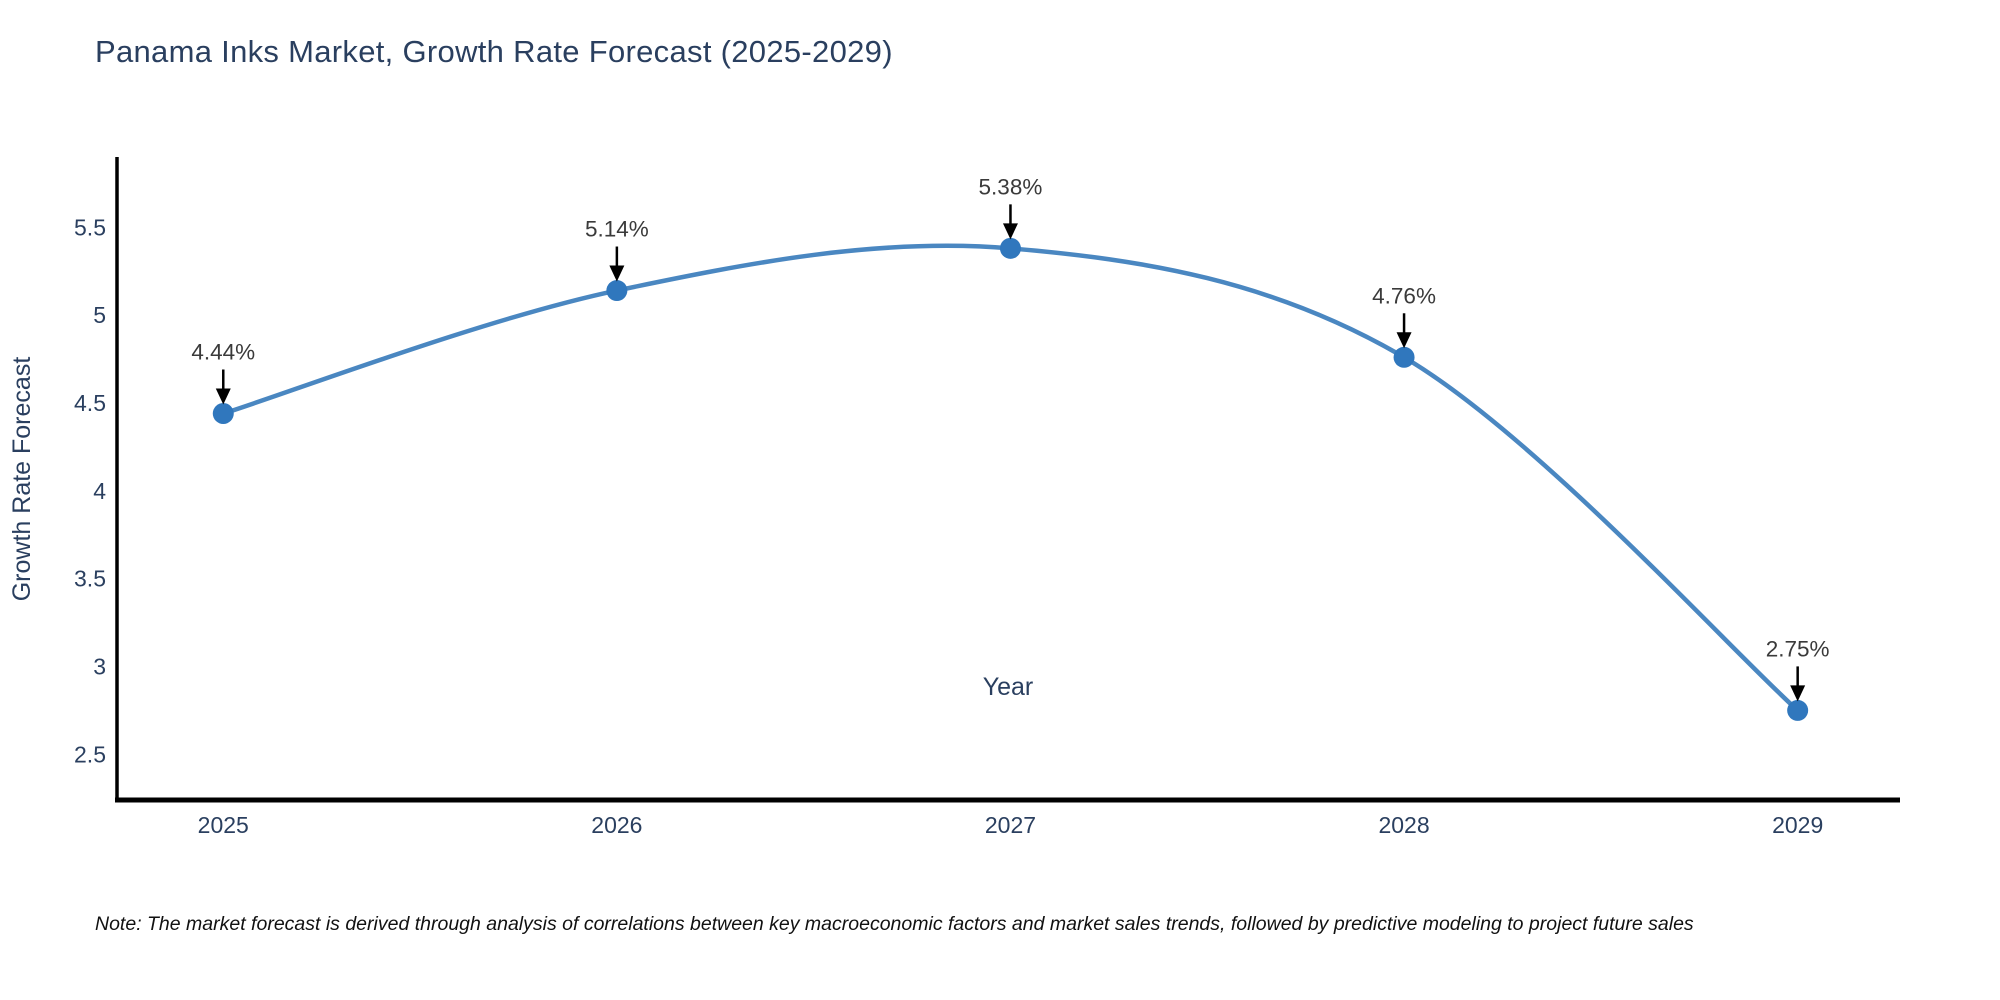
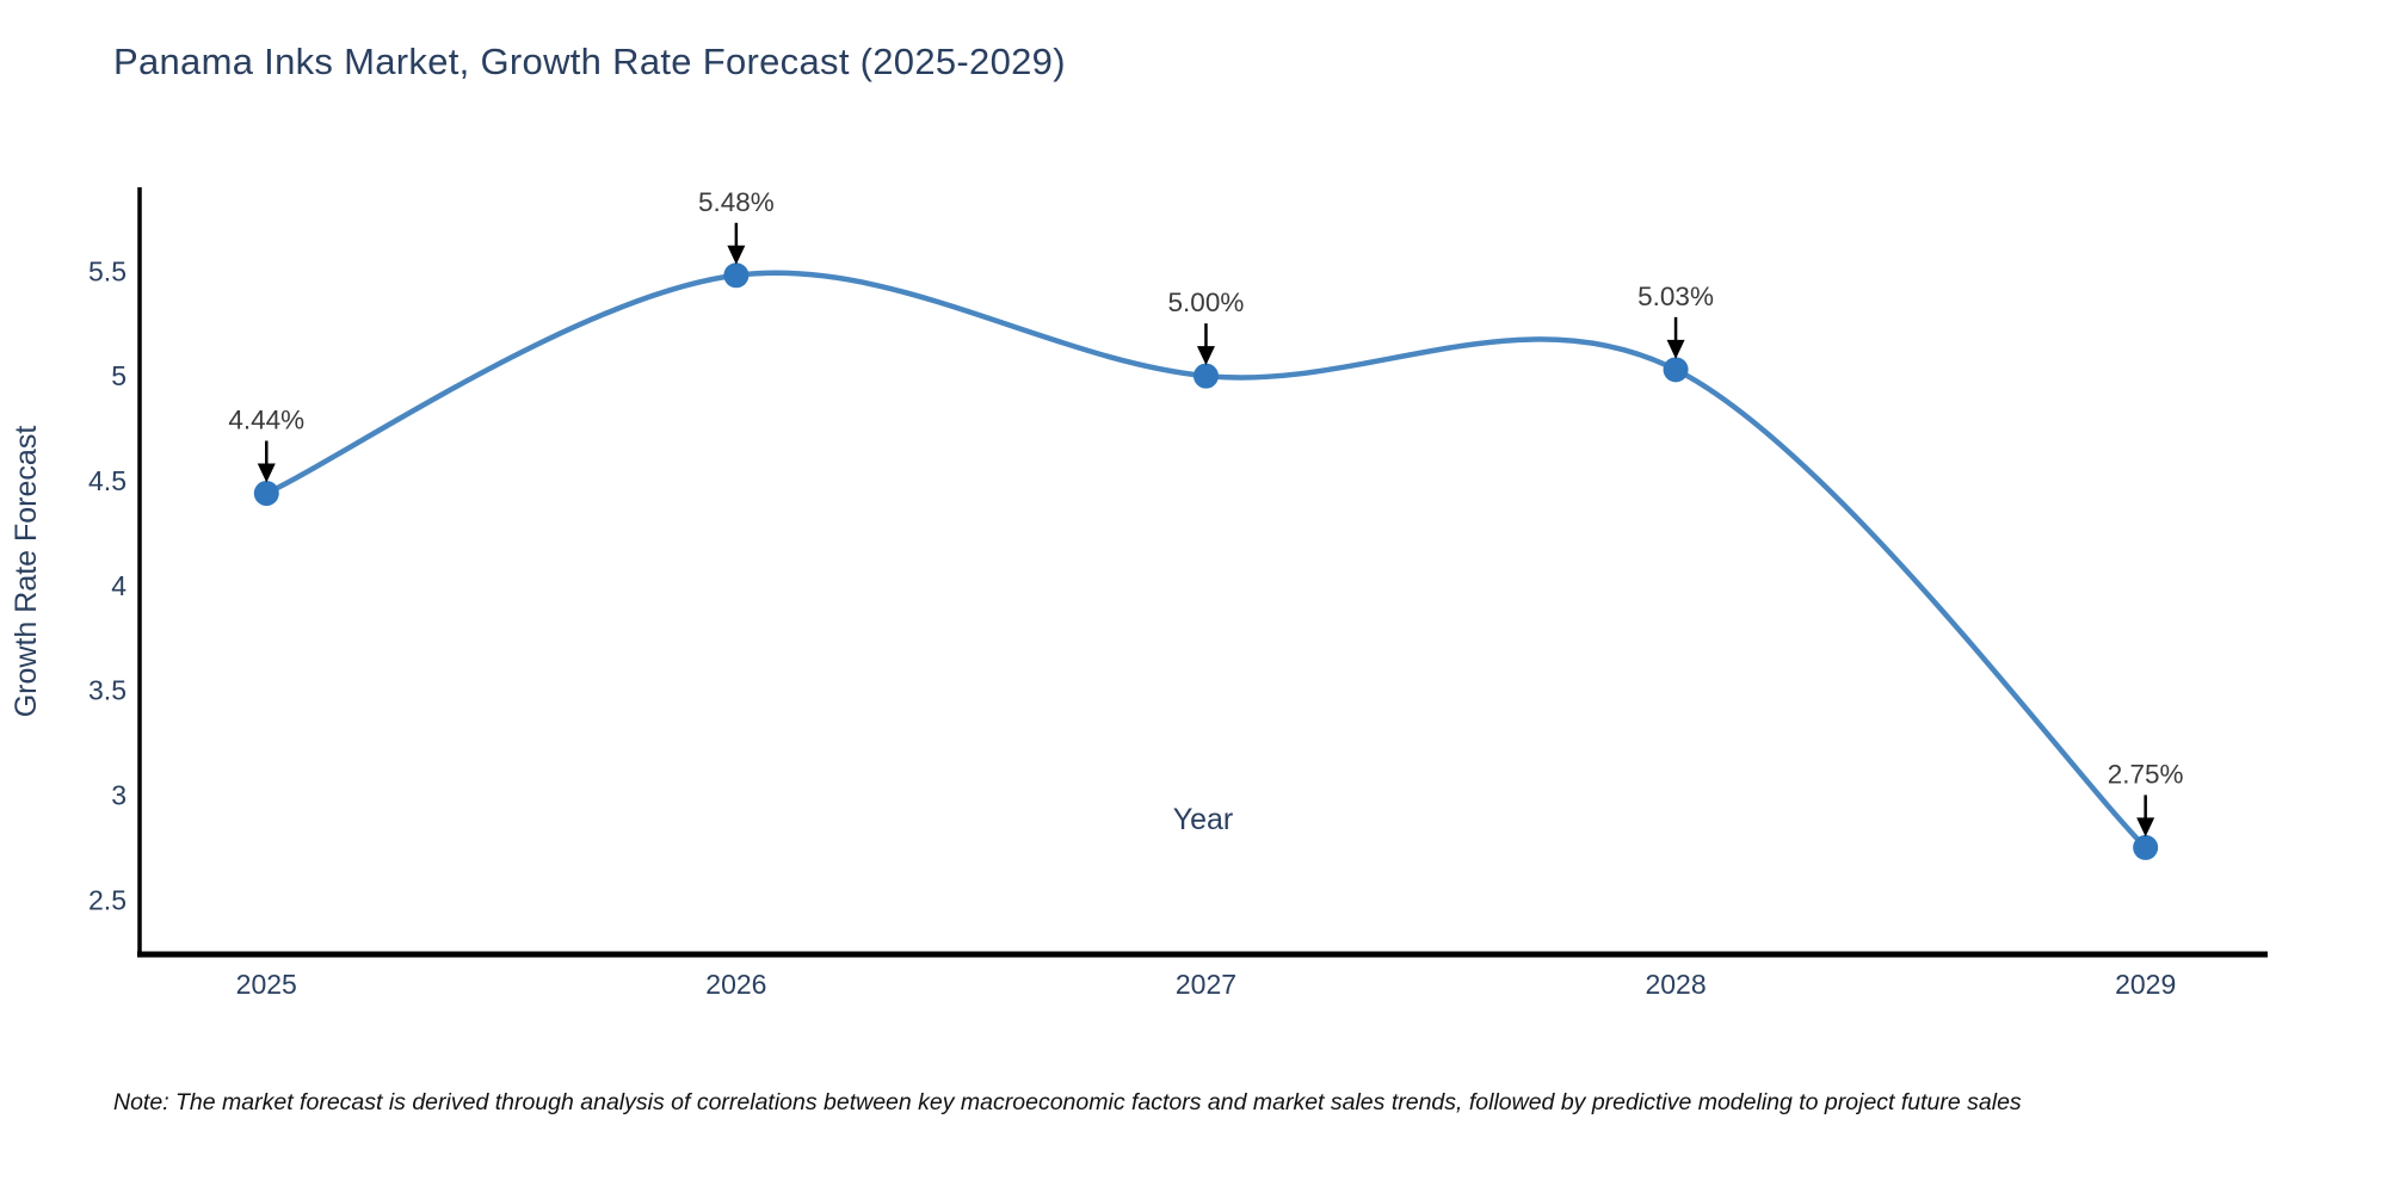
2026: 5.14% -> 5.48%
2027: 5.38% -> 5.00%
2028: 4.76% -> 5.03%
